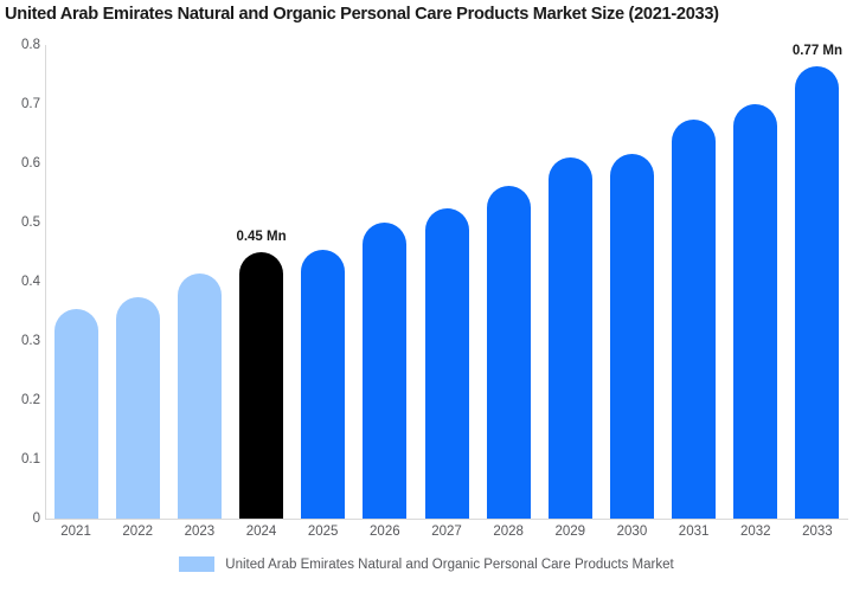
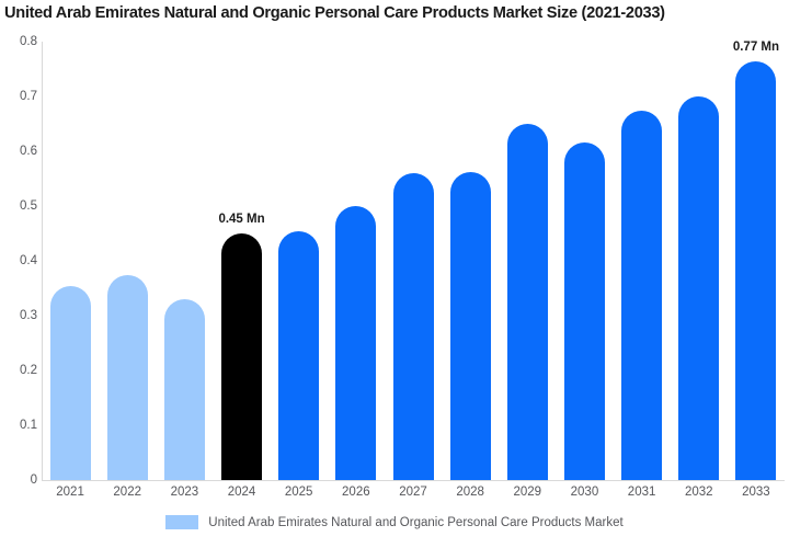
2023: 0.41 -> 0.33
2027: 0.53 -> 0.56
2029: 0.61 -> 0.65
